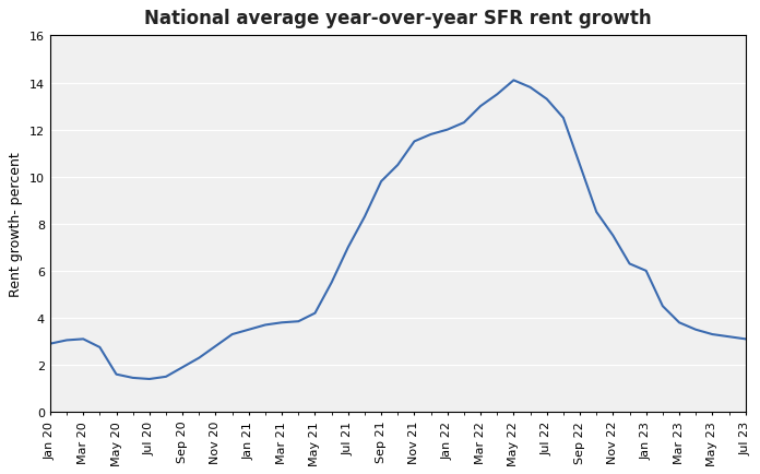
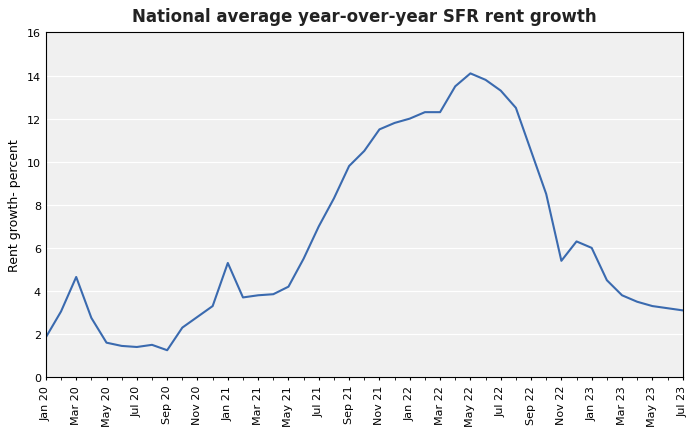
Jan 20: 2.90 -> 1.85
Mar 20: 3.10 -> 4.65
Sep 20: 1.90 -> 1.25
Jan 21: 3.50 -> 5.30
Mar 22: 13.00 -> 12.30
Nov 22: 7.50 -> 5.40
